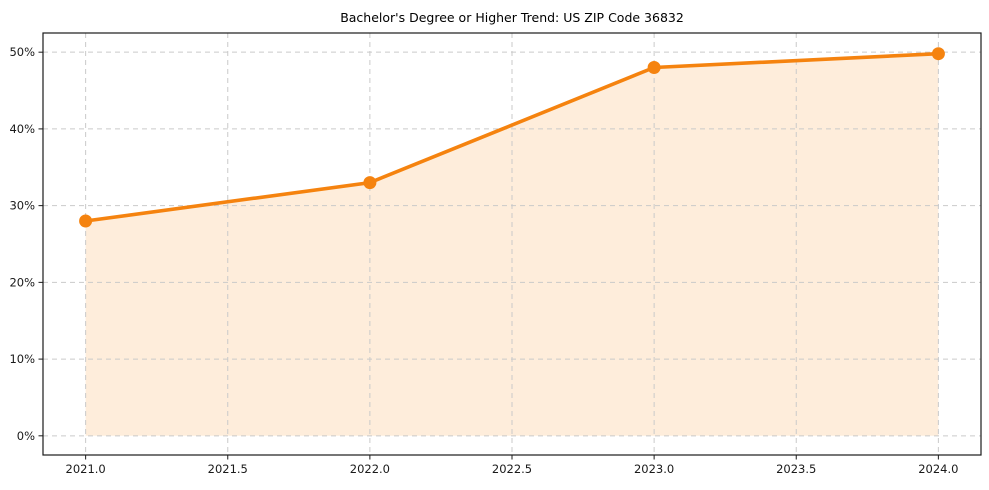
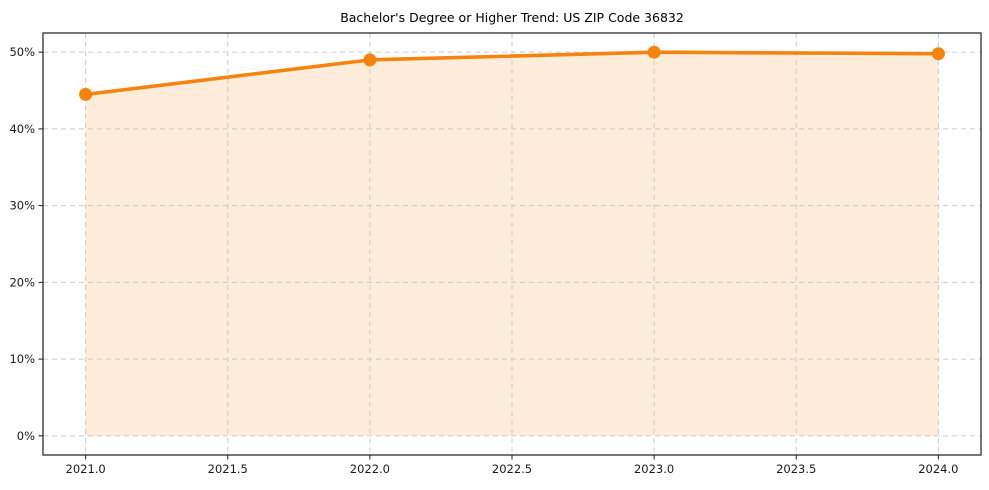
2021.0: 28% -> 44%
2022.0: 33% -> 49%
2023.0: 48% -> 50%
